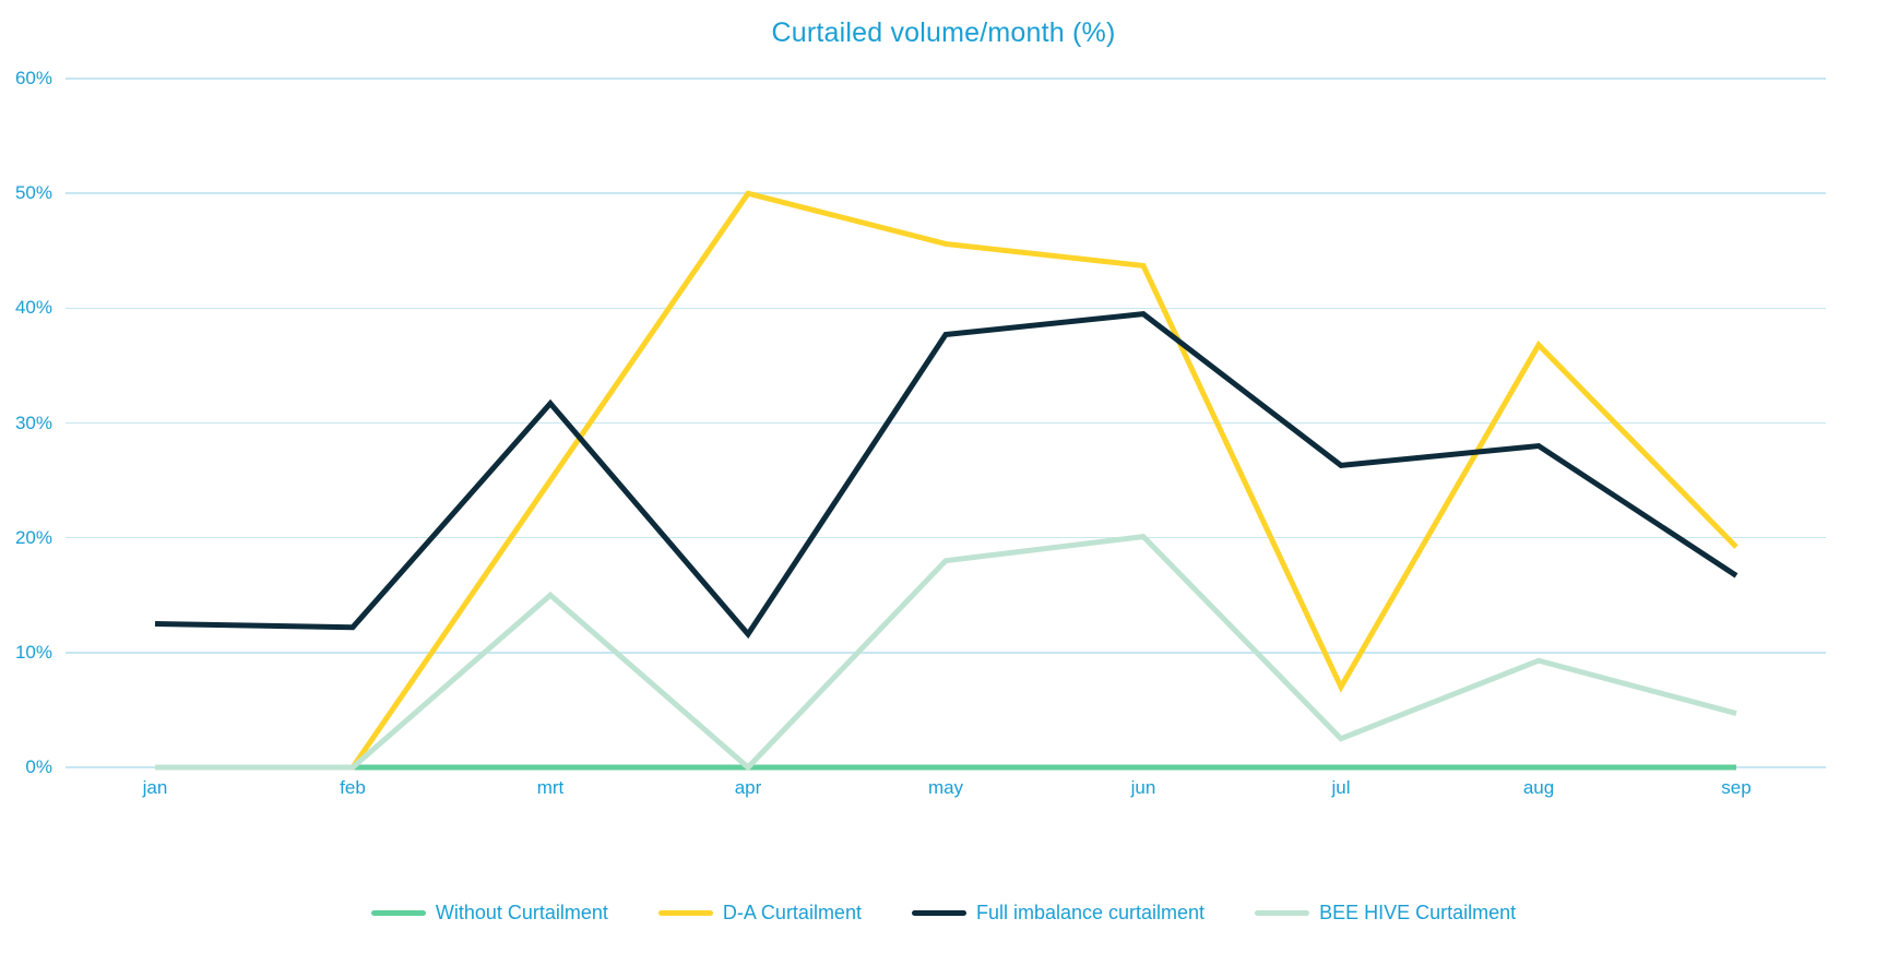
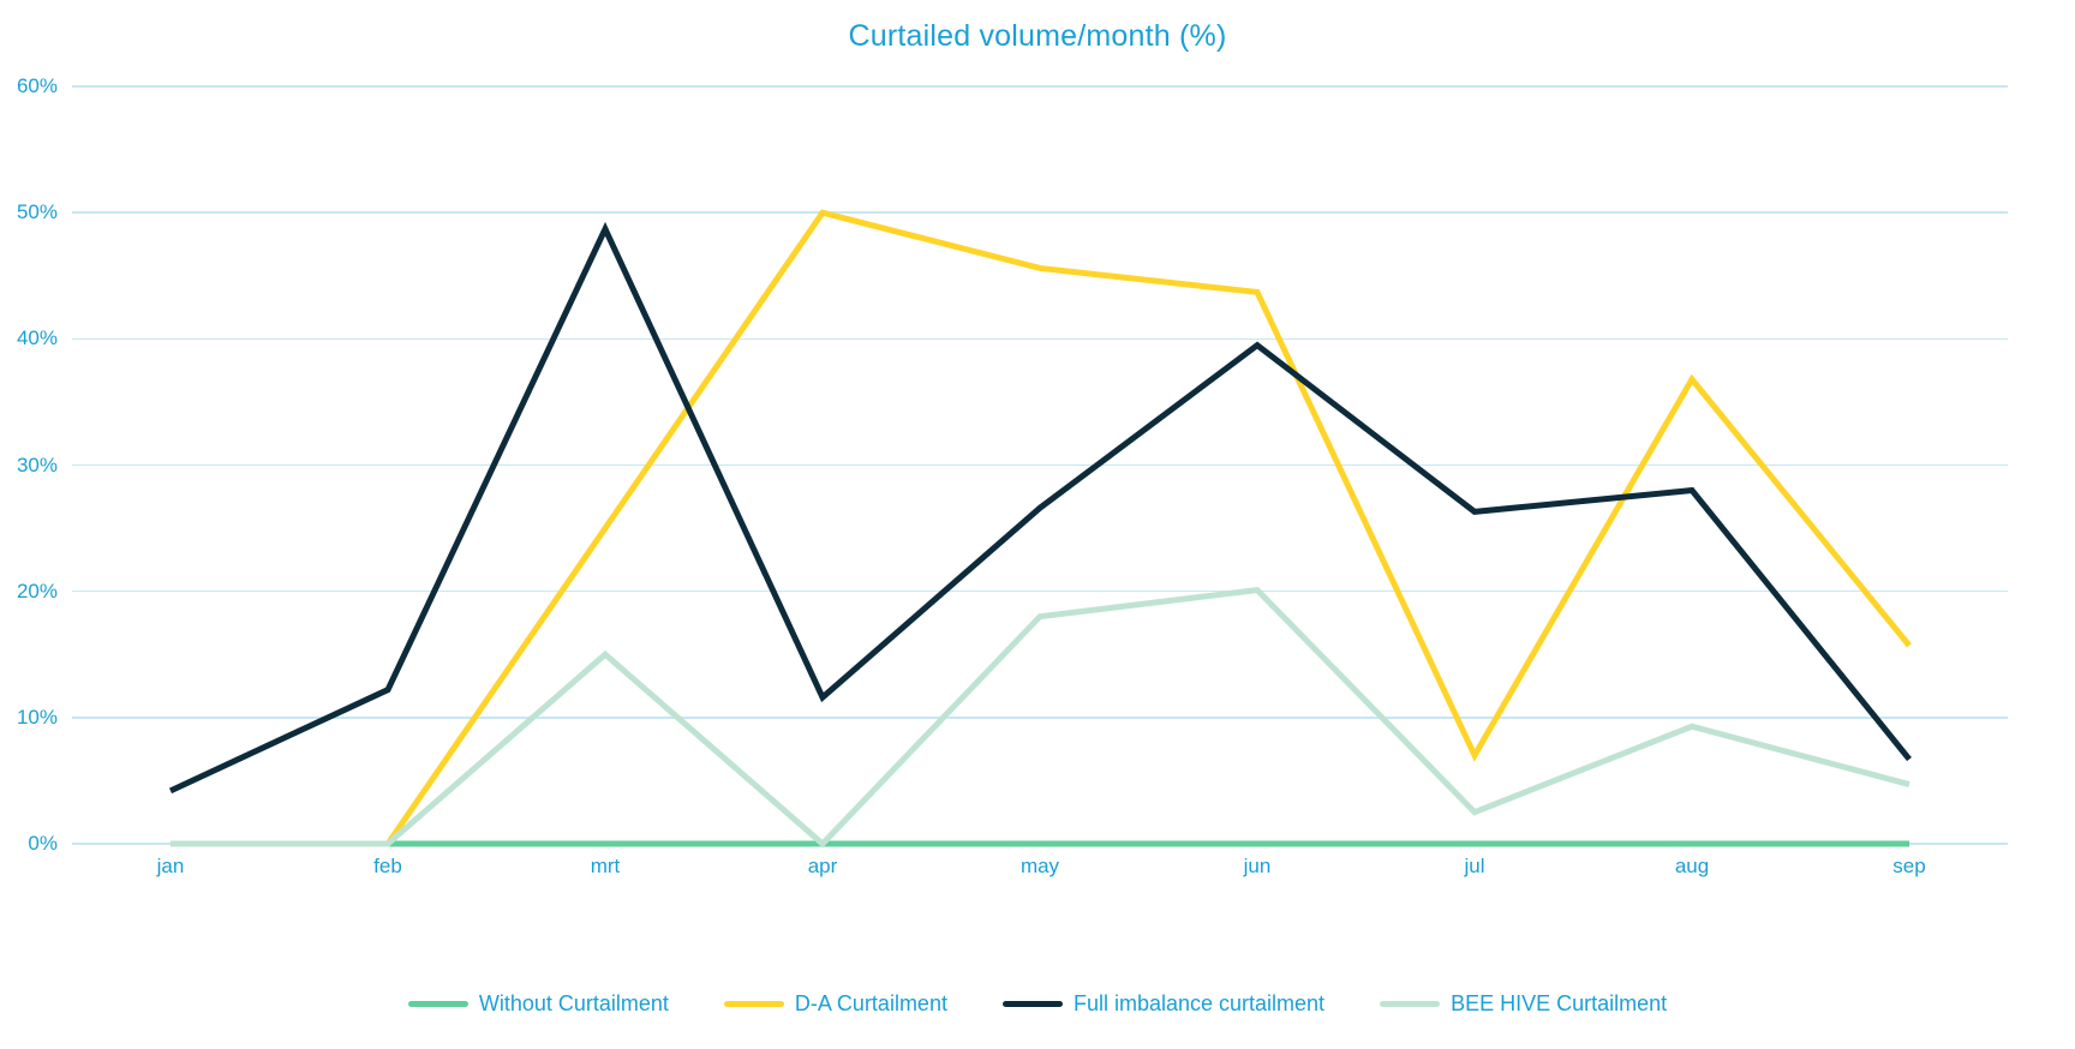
Full imbalance curtailment/jan: 12.5% -> 4.2%
Full imbalance curtailment/mrt: 31.7% -> 48.7%
Full imbalance curtailment/may: 37.7% -> 26.6%
D-A Curtailment/sep: 19.2% -> 15.7%
Full imbalance curtailment/sep: 16.7% -> 6.7%
